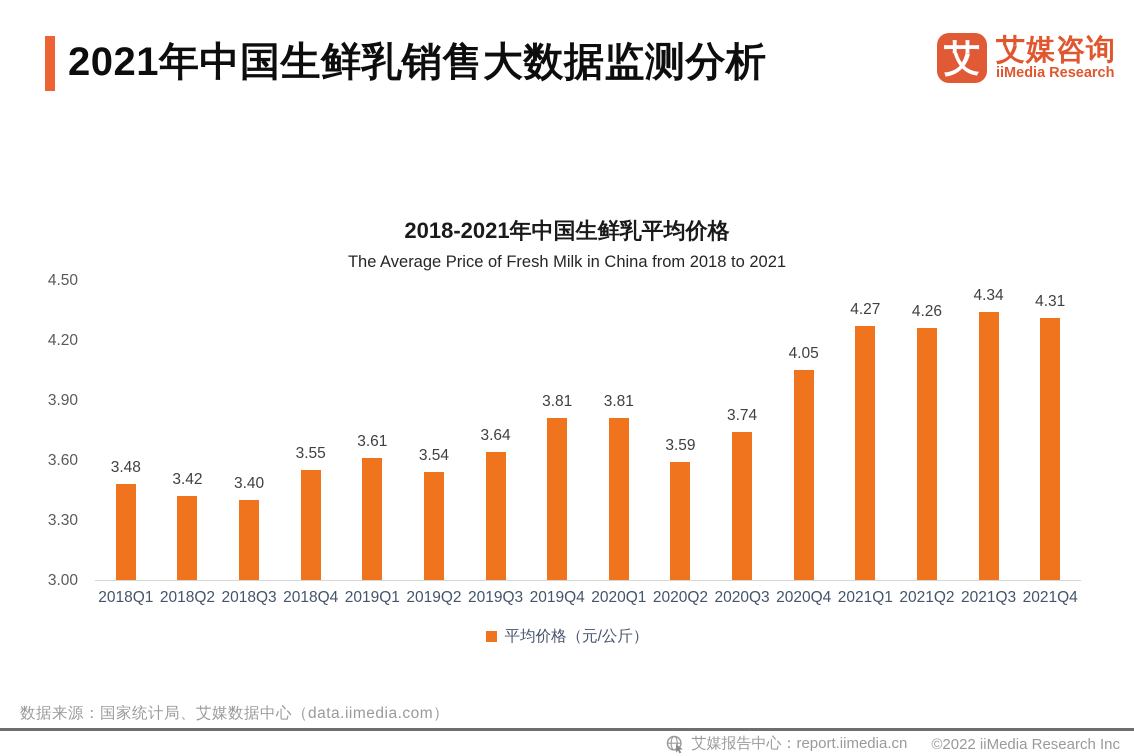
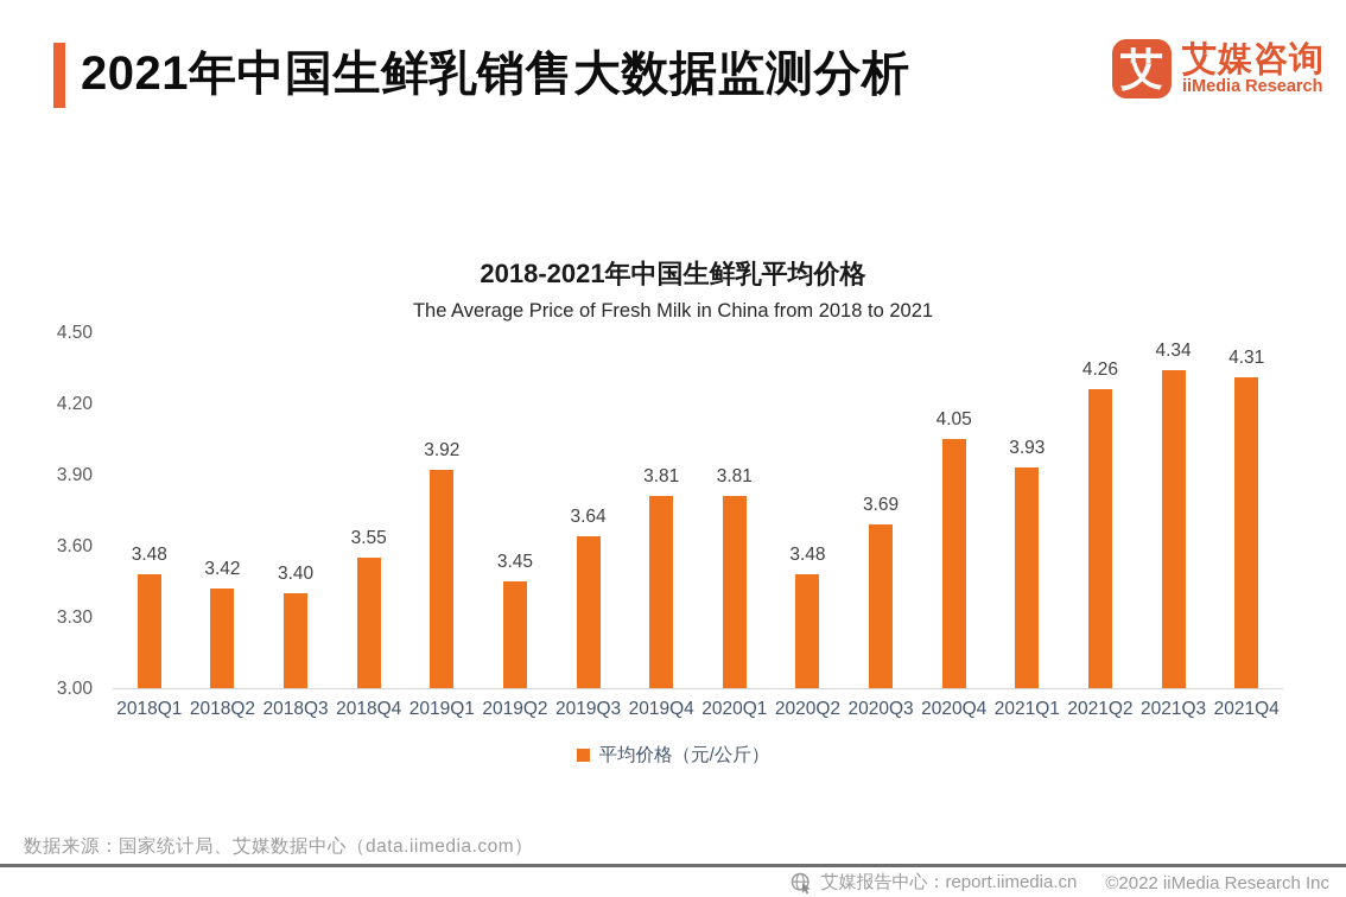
2019Q1: 3.61 -> 3.92
2019Q2: 3.54 -> 3.45
2020Q2: 3.59 -> 3.48
2020Q3: 3.74 -> 3.69
2021Q1: 4.27 -> 3.93
